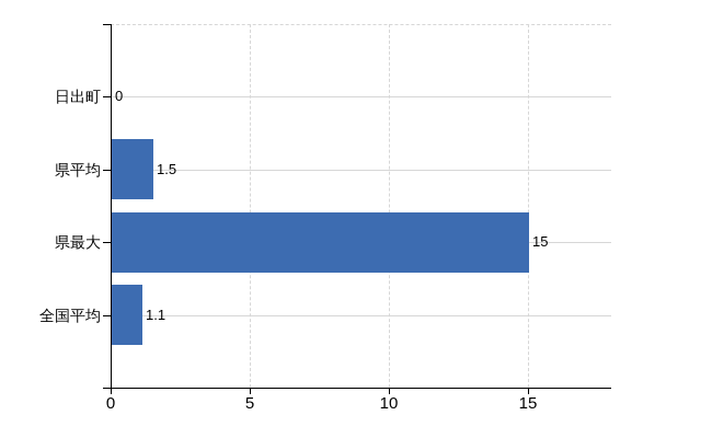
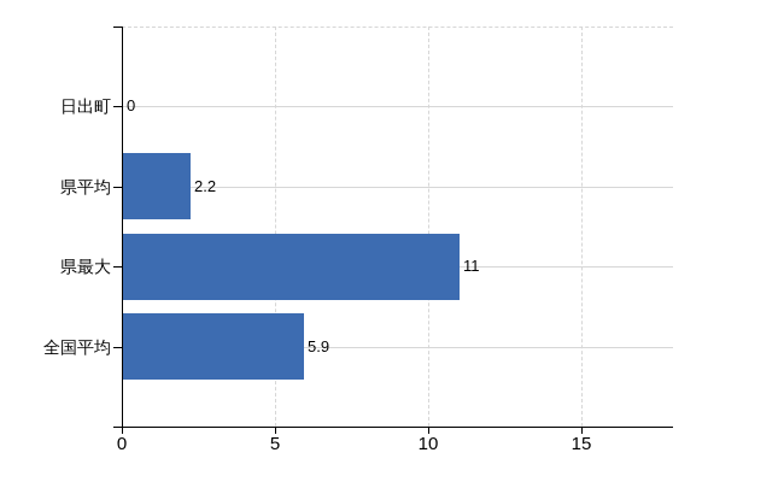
県平均: 1.5 -> 2.2
県最大: 15 -> 11
全国平均: 1.1 -> 5.9
